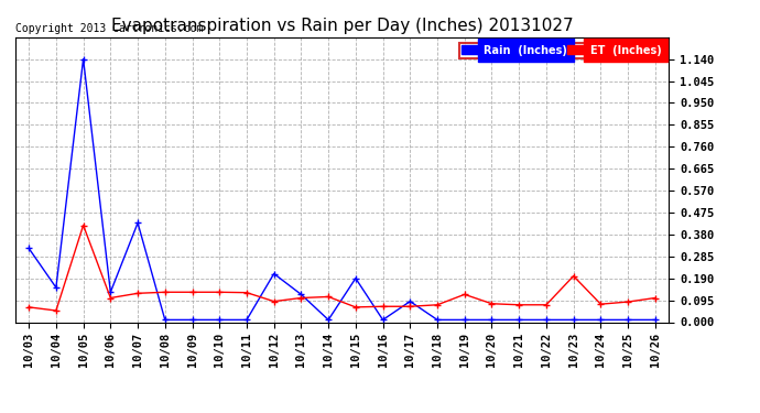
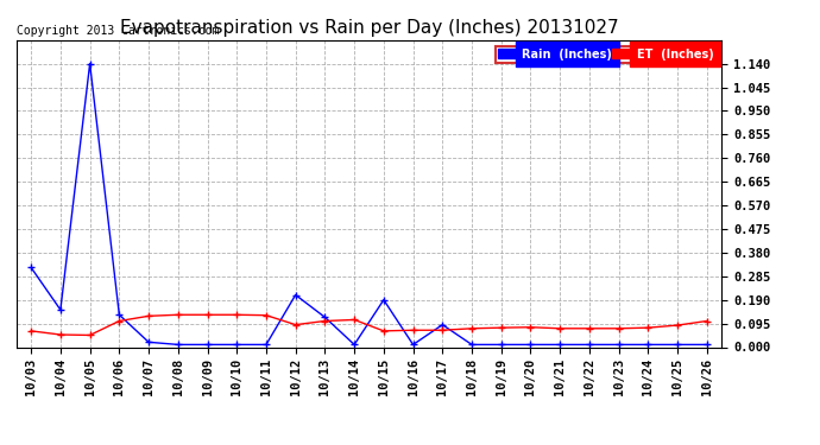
ET (Inches)/10/05: 0.420 -> 0.048
Rain (Inches)/10/07: 0.43 -> 0.02
ET (Inches)/10/19: 0.120 -> 0.078
ET (Inches)/10/23: 0.200 -> 0.075
